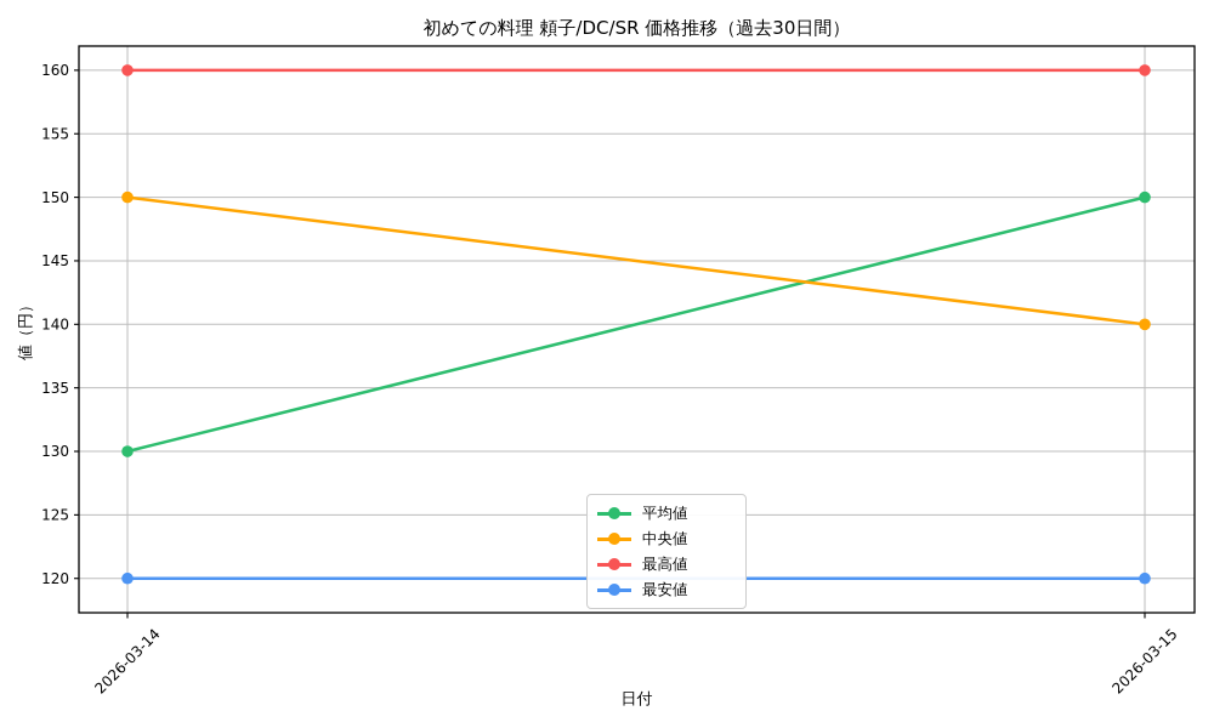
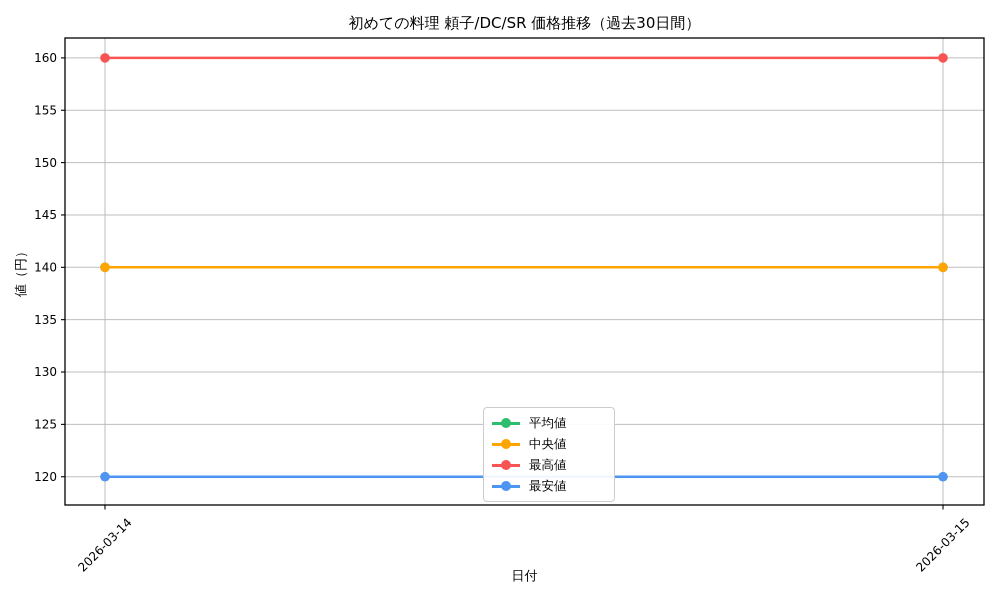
平均値/2026-03-14: 130 -> 140
中央値/2026-03-14: 150 -> 140
平均値/2026-03-15: 150 -> 140
